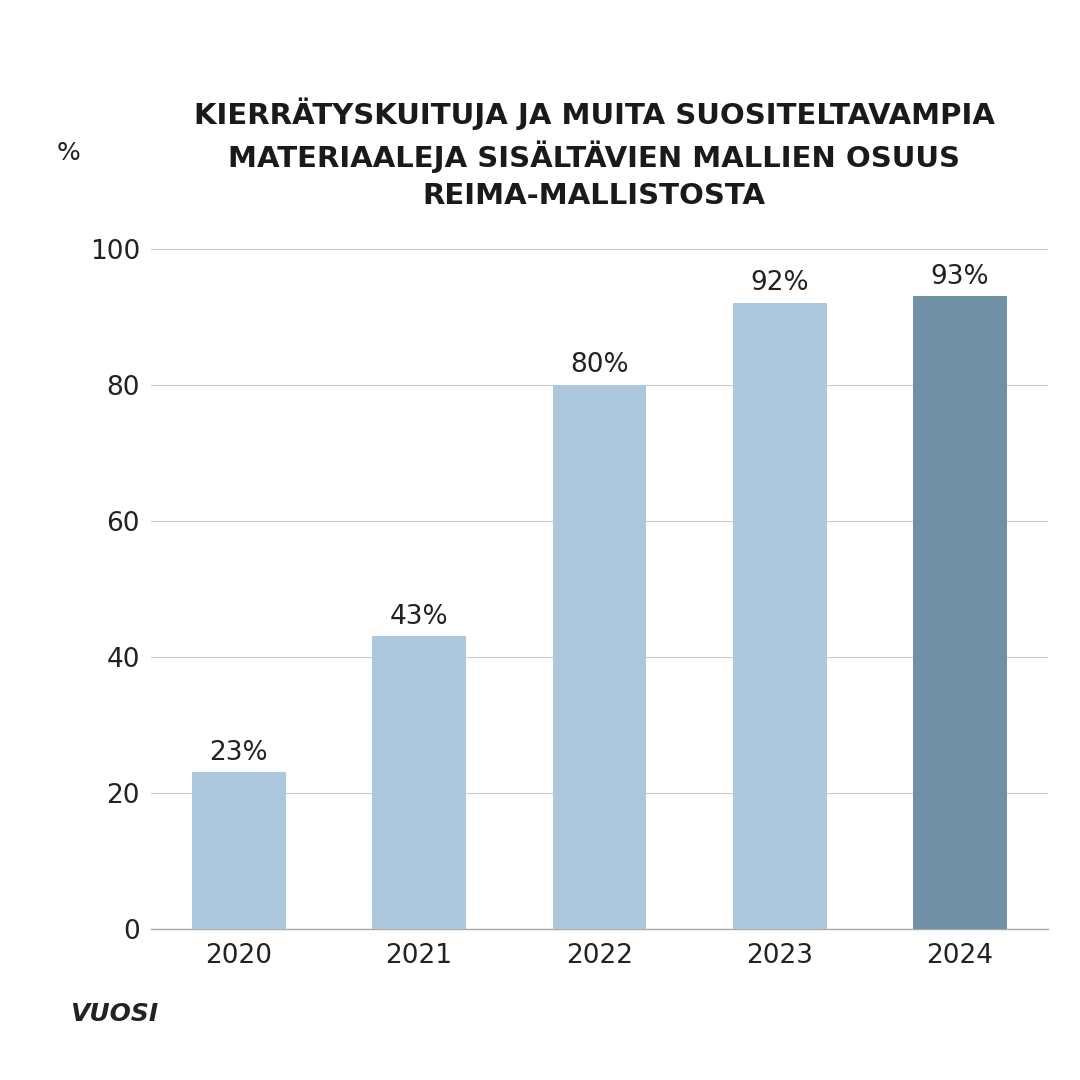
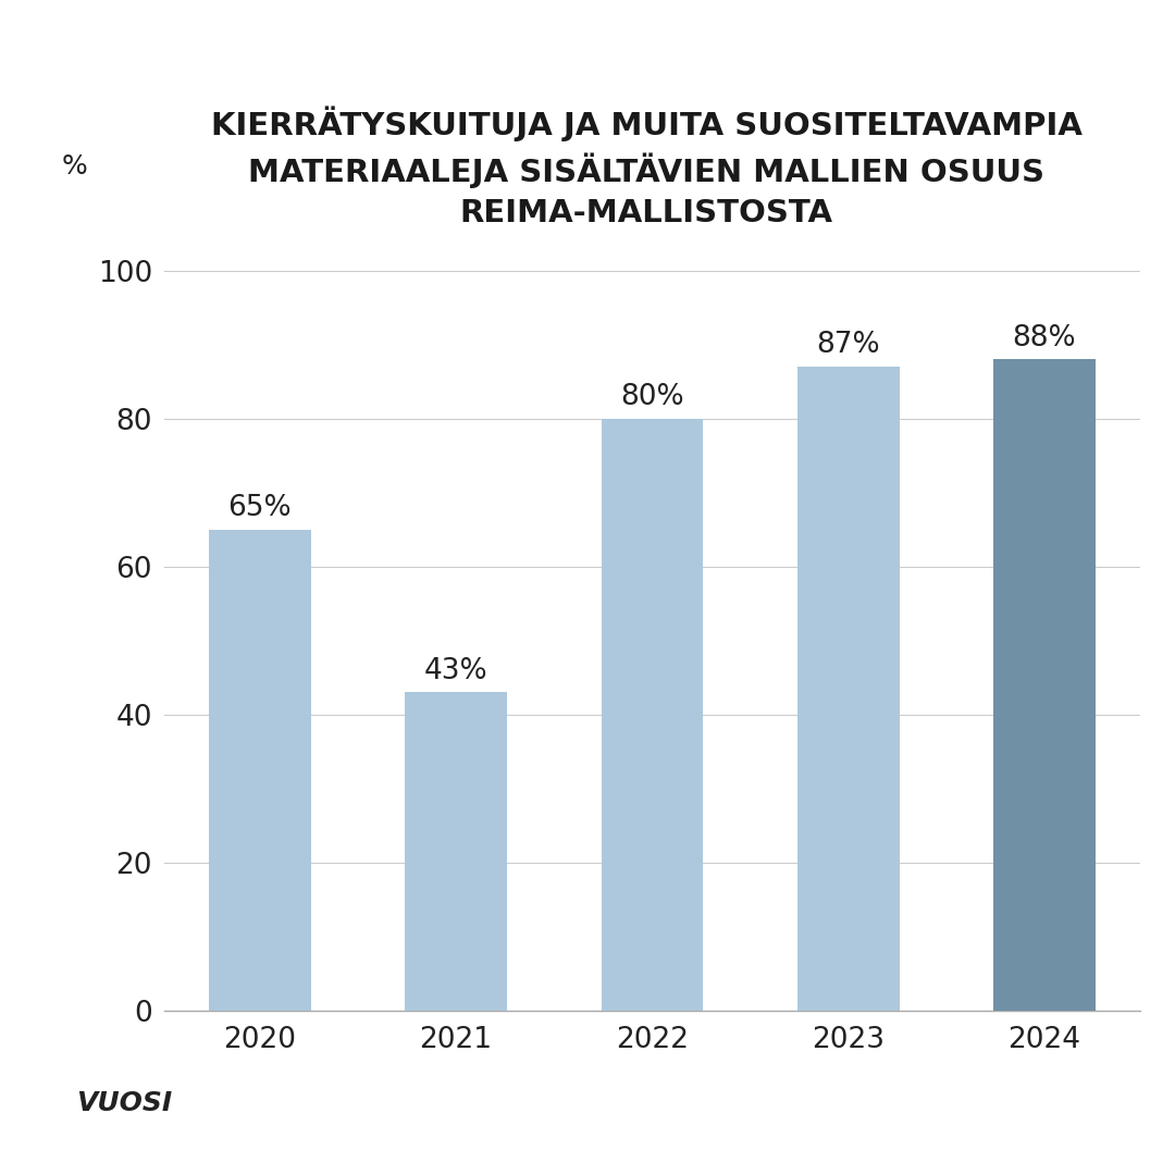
2020: 23% -> 65%
2023: 92% -> 87%
2024: 93% -> 88%
